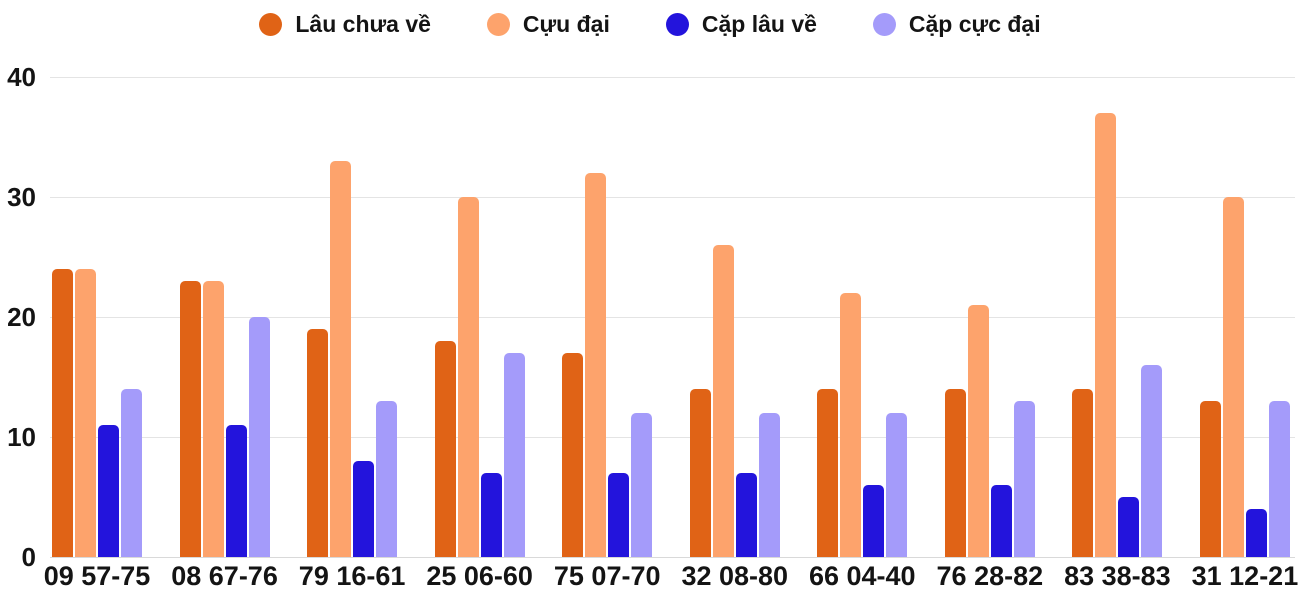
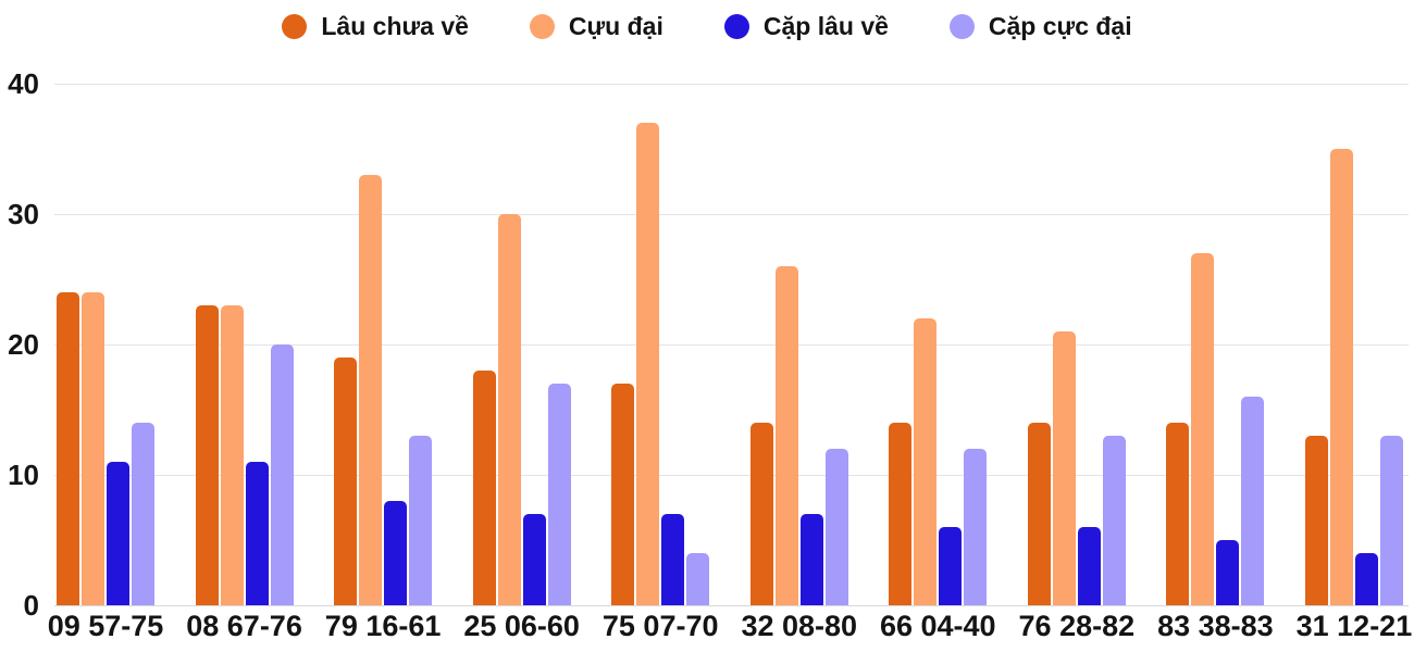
Cựu đại/75 07-70: 32 -> 37
Cặp cực đại/75 07-70: 12 -> 4
Cựu đại/83 38-83: 37 -> 27
Cựu đại/31 12-21: 30 -> 35
